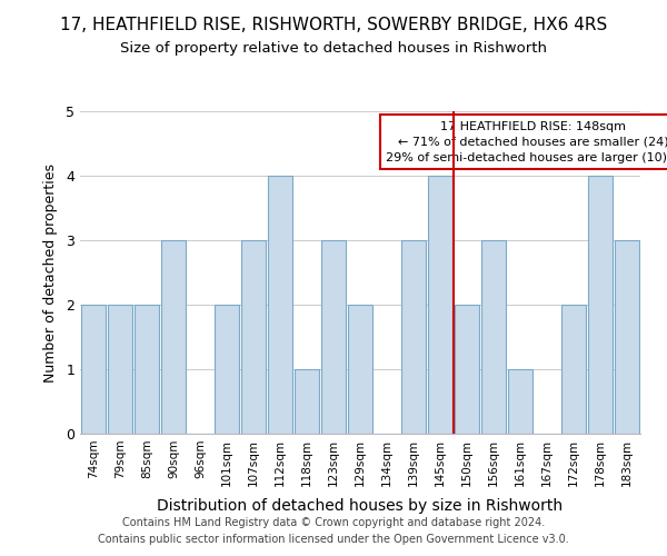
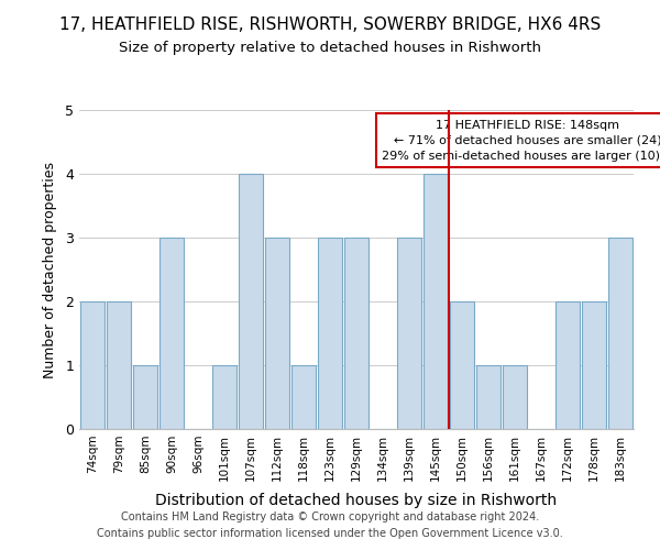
85sqm: 2 -> 1
101sqm: 2 -> 1
107sqm: 3 -> 4
112sqm: 4 -> 3
129sqm: 2 -> 3
156sqm: 3 -> 1
178sqm: 4 -> 2
